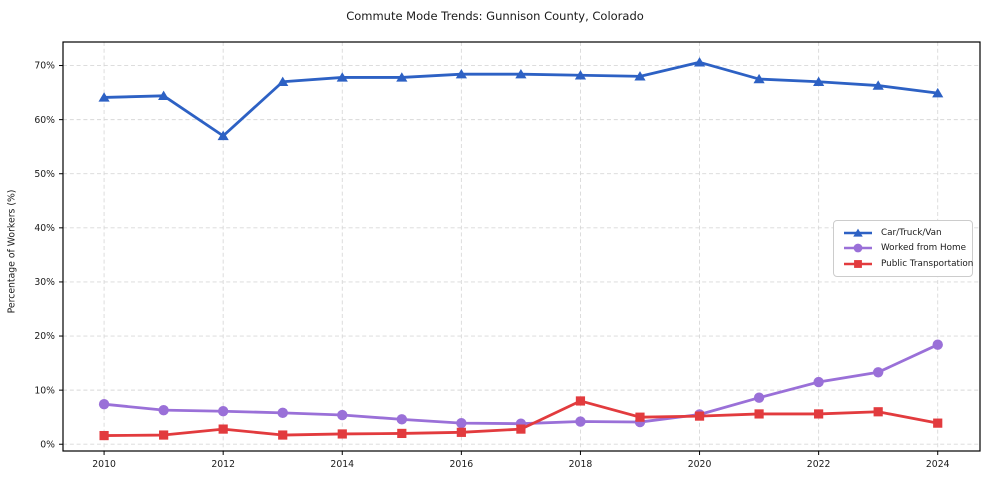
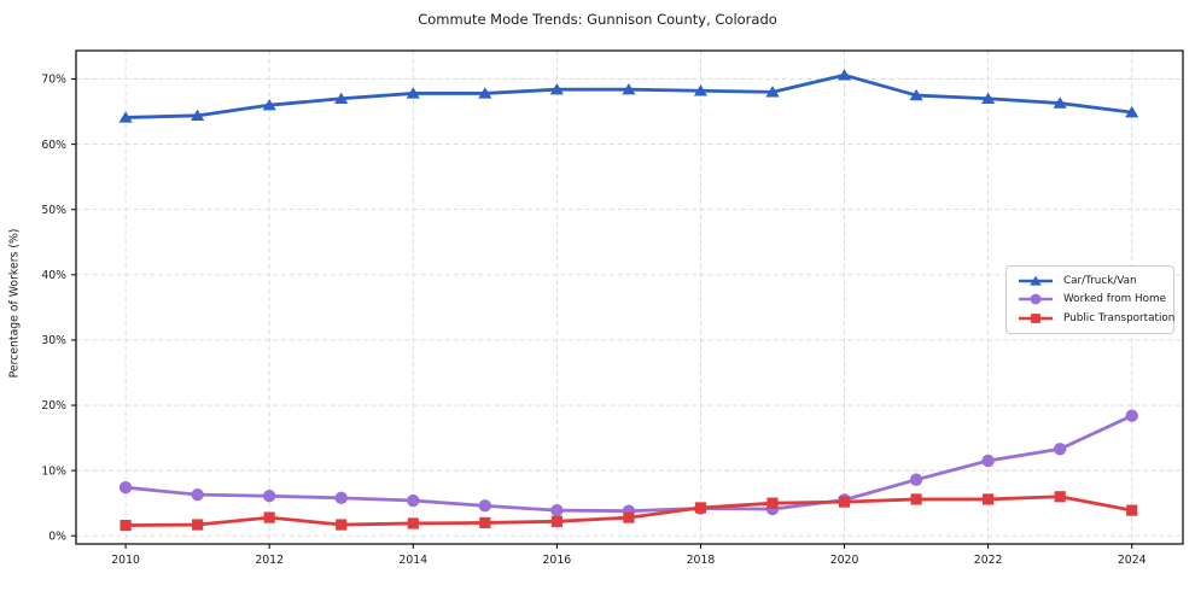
Car/Truck/Van/2012: 57% -> 66%
Public Transportation/2018: 8% -> 4%
